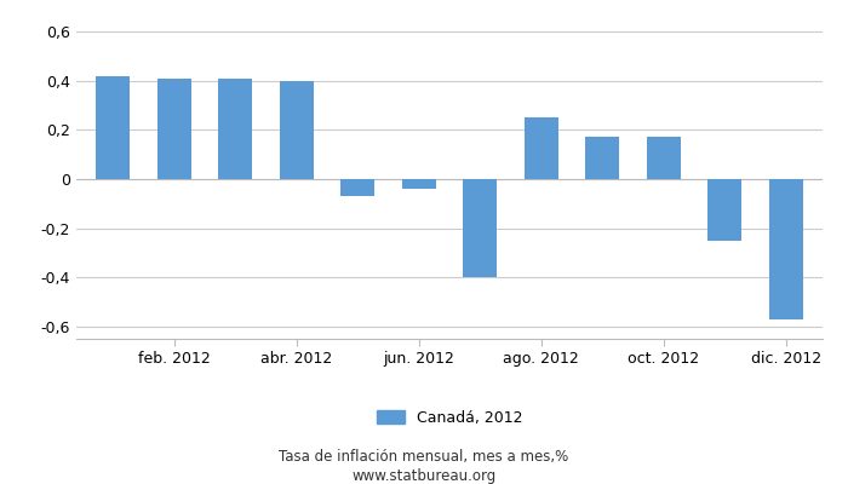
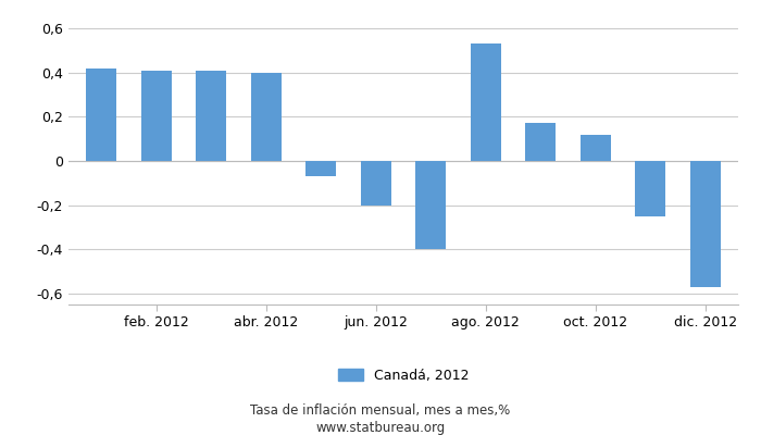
jun. 2012: -0,04 -> -0,20
ago. 2012: 0,25 -> 0,53
oct. 2012: 0,17 -> 0,12
